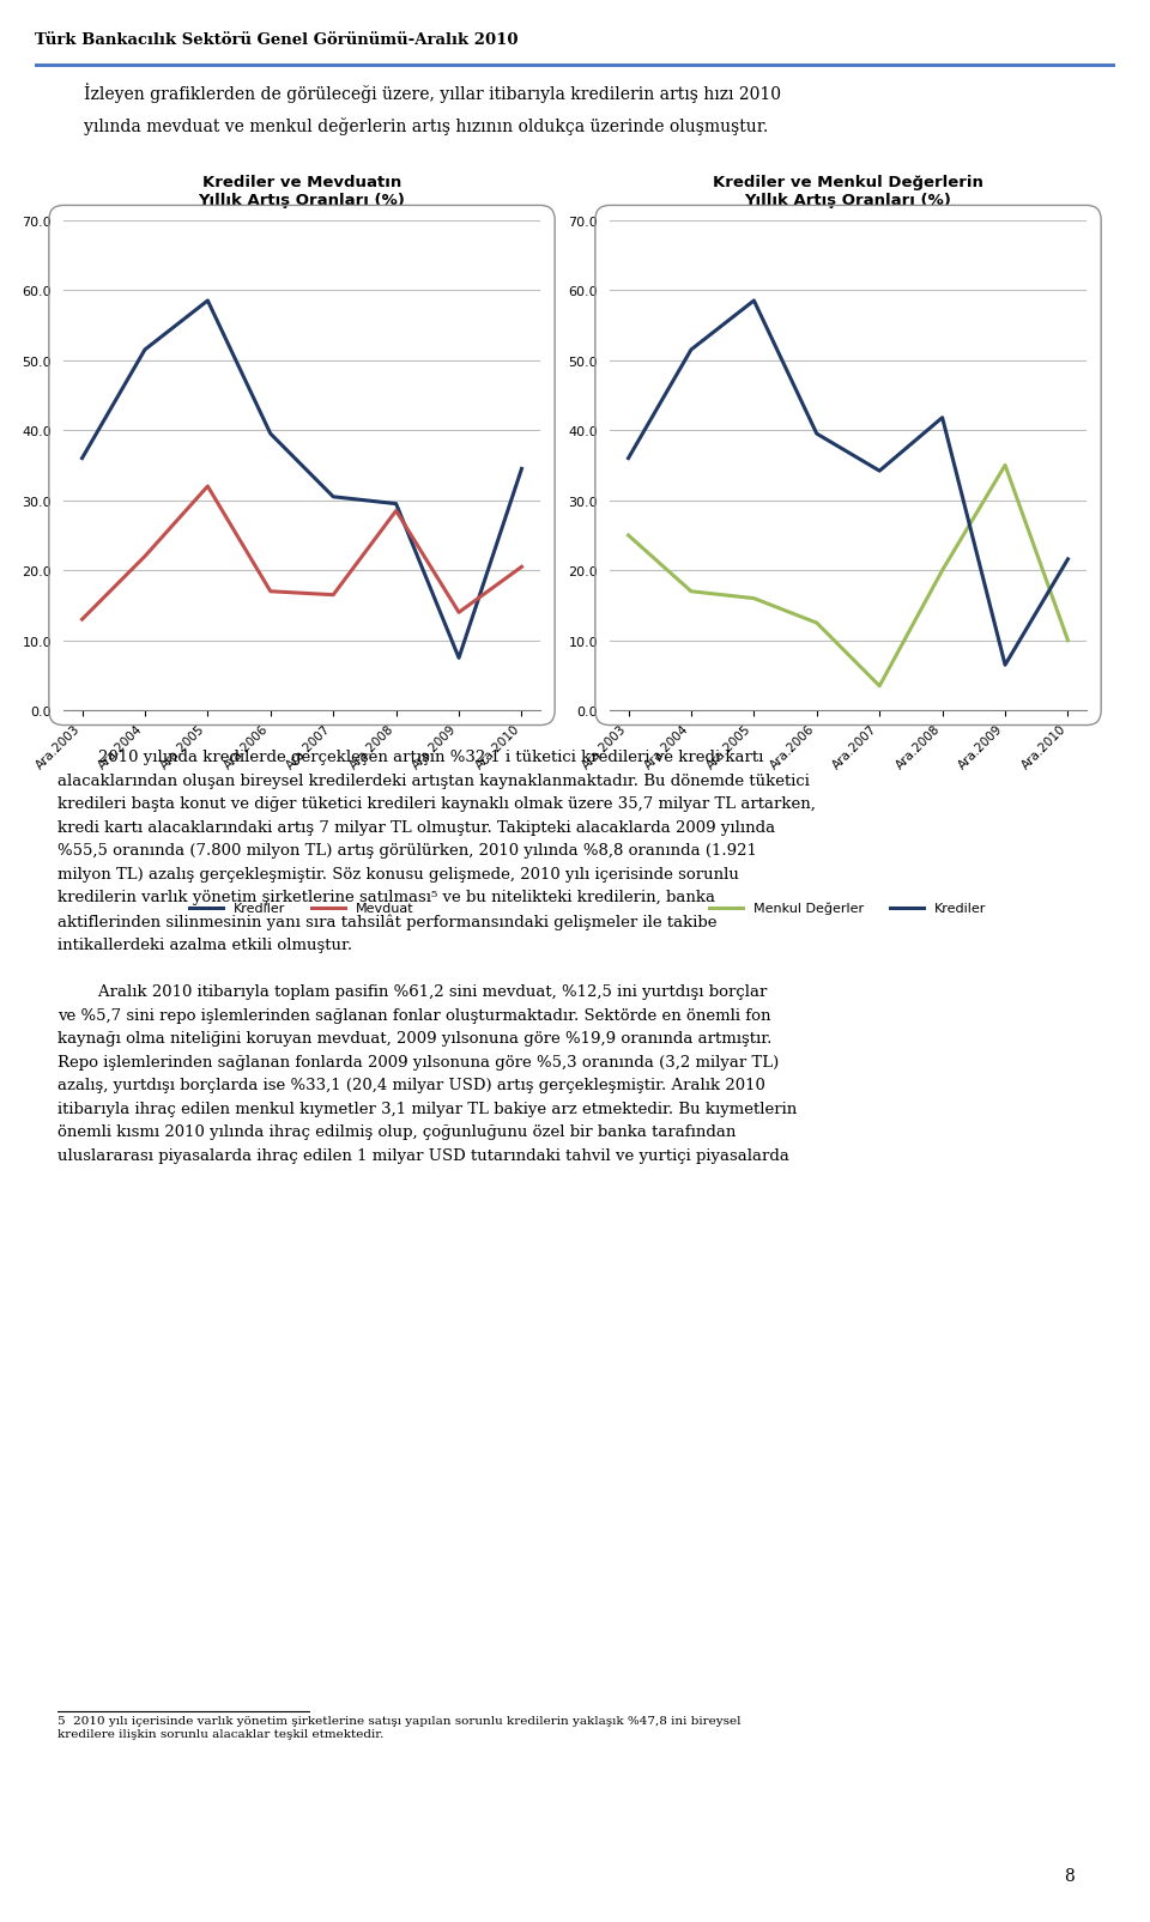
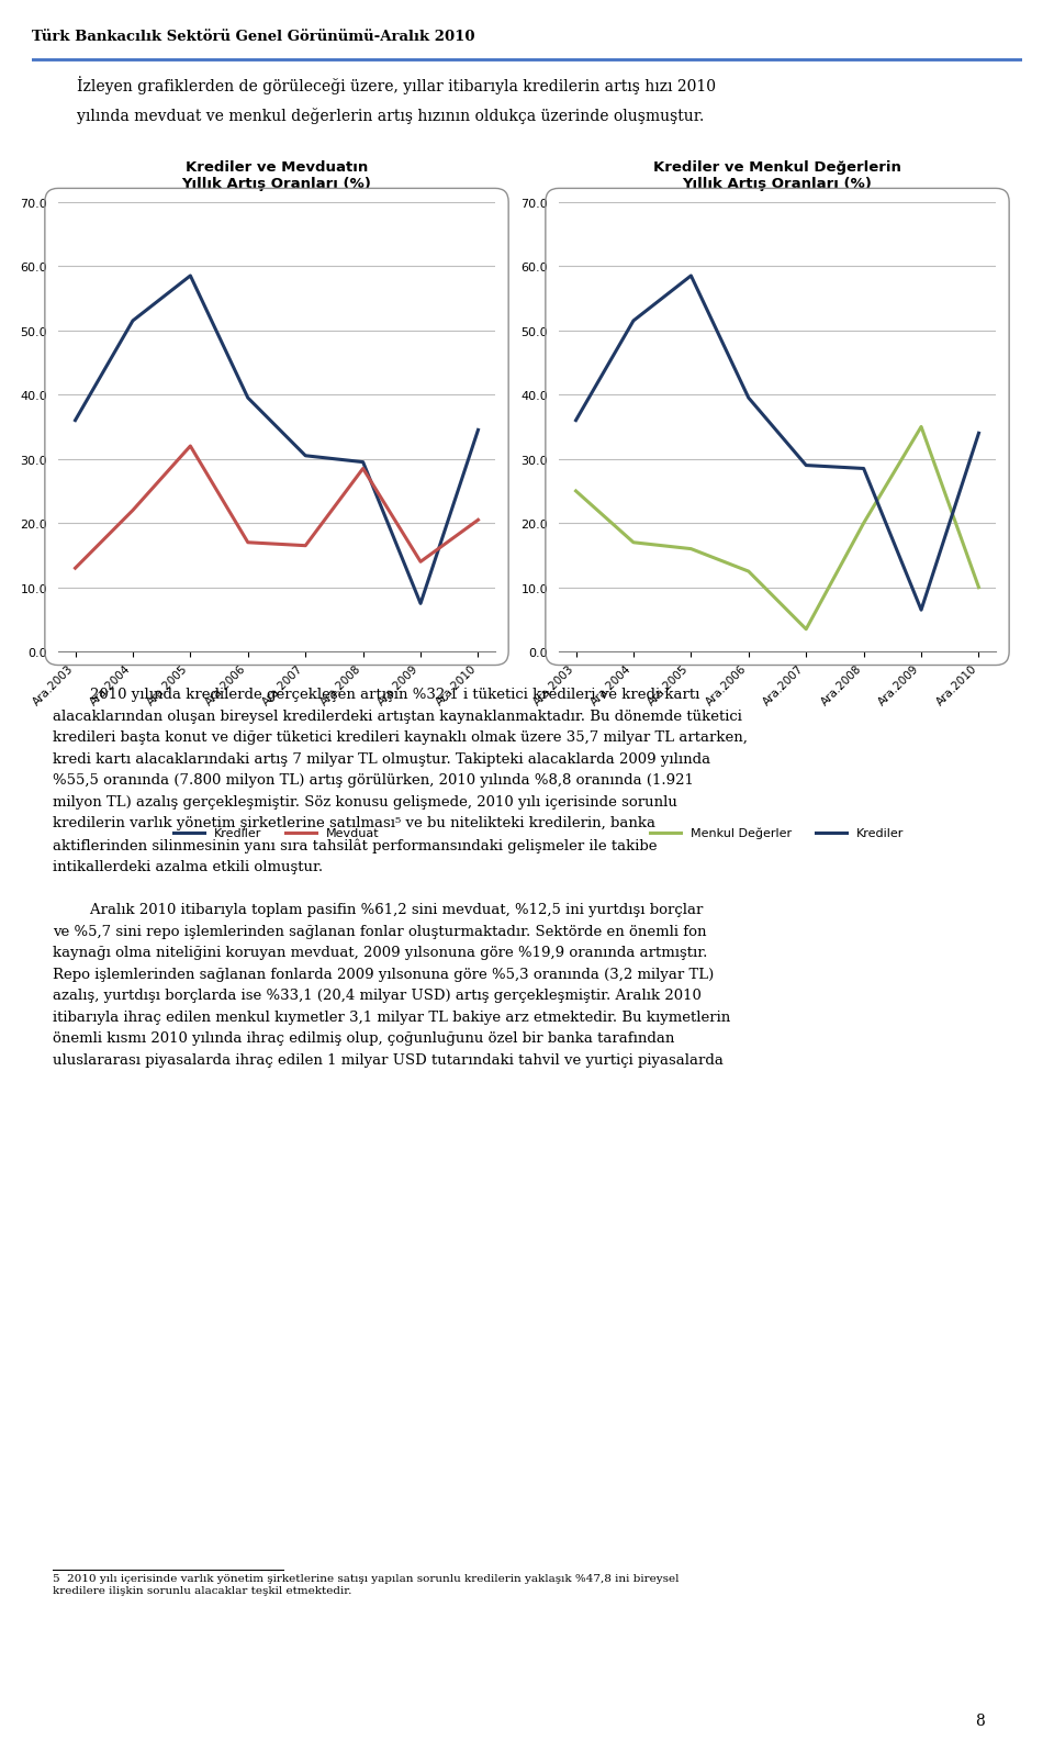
Krediler ve Menkul Değerlerin Yıllık Artış Oranları (%)/Krediler/Ara.2007: 34.2 -> 29.0
Krediler ve Menkul Değerlerin Yıllık Artış Oranları (%)/Krediler/Ara.2008: 41.8 -> 28.5
Krediler ve Menkul Değerlerin Yıllık Artış Oranları (%)/Krediler/Ara.2010: 21.6 -> 34.0
